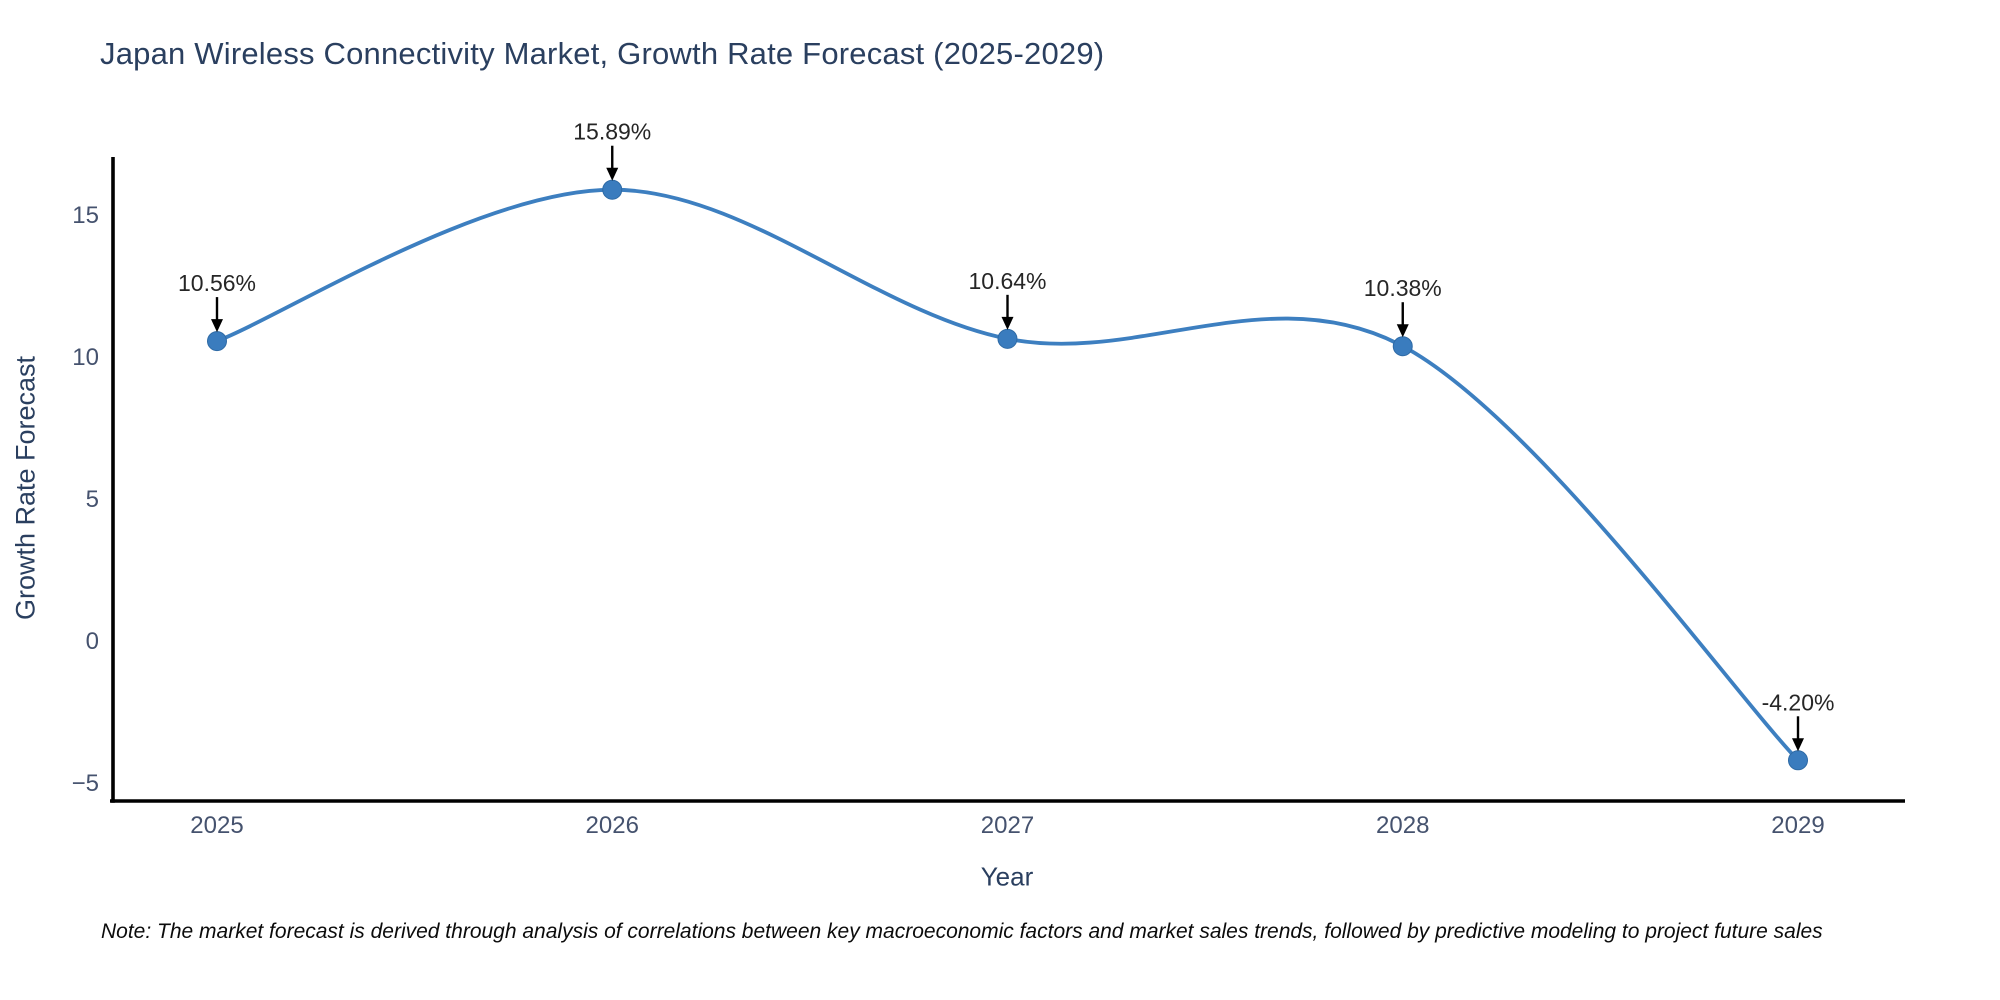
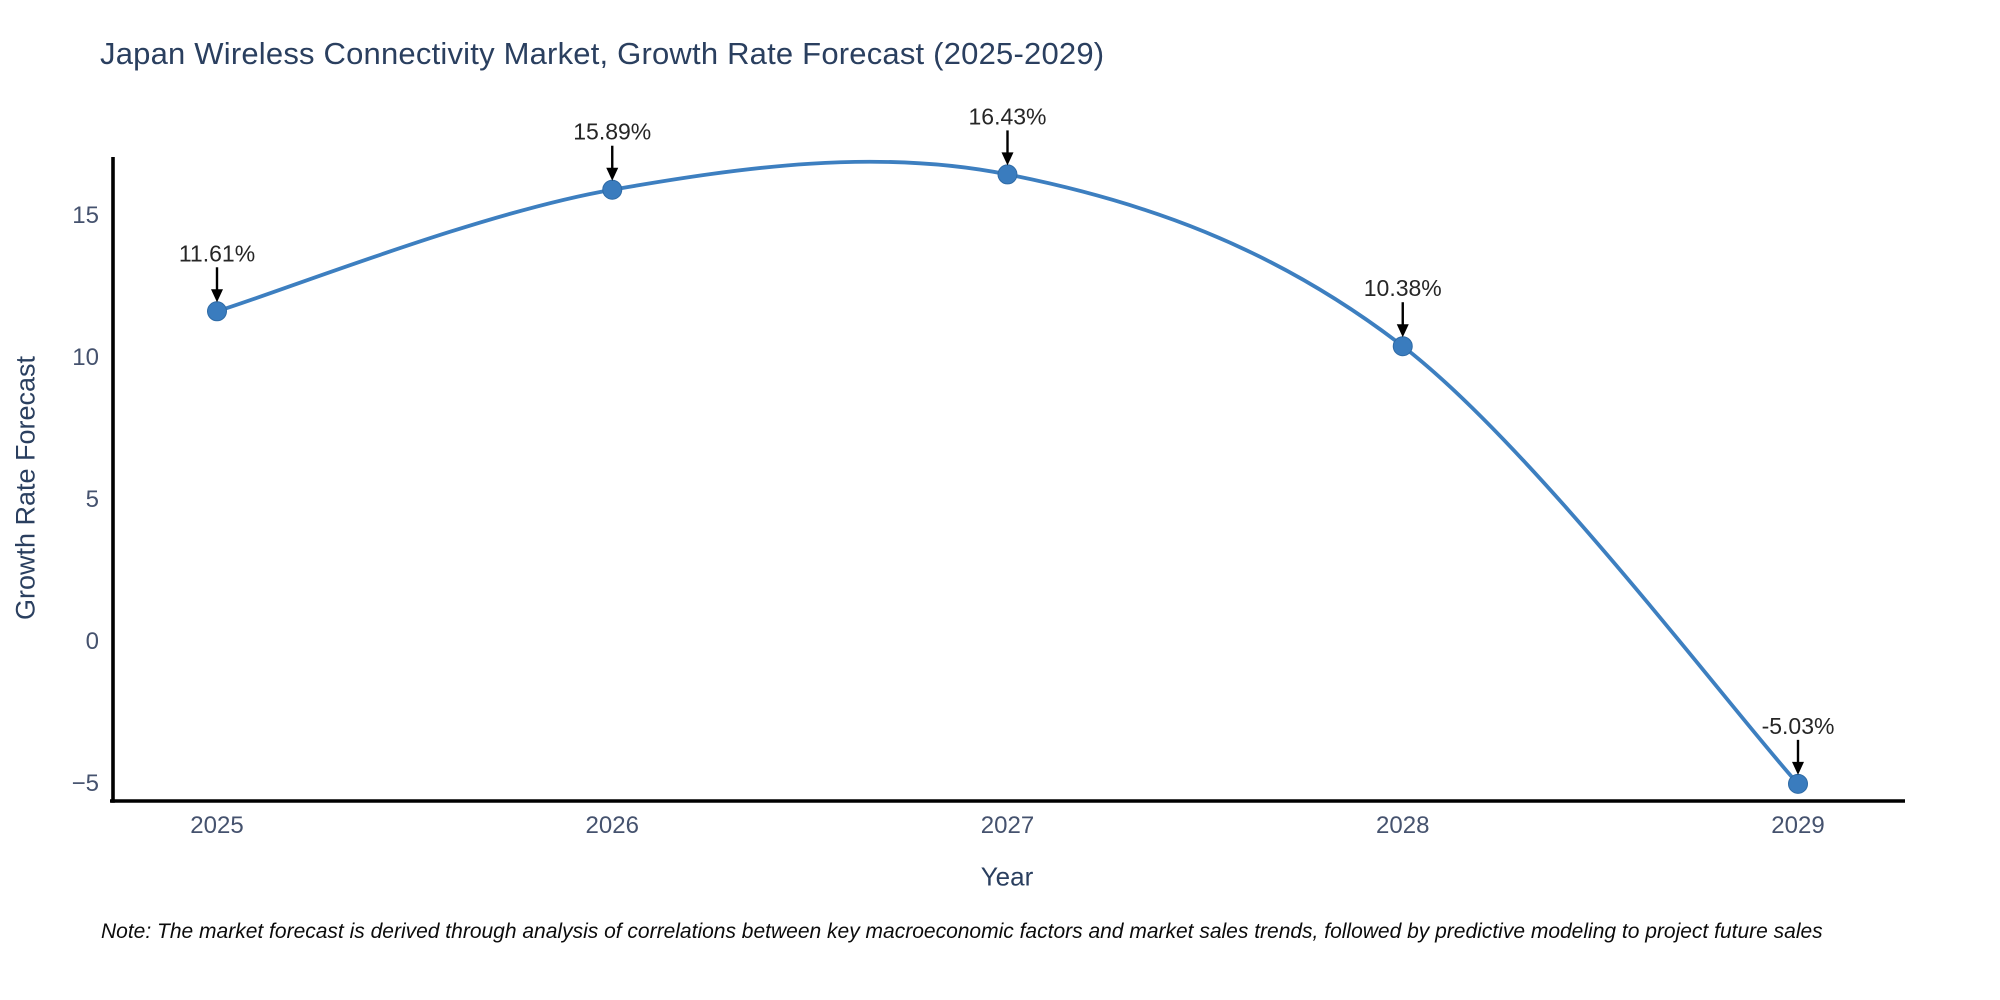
2025: 10.56% -> 11.61%
2027: 10.64% -> 16.43%
2029: -4.20% -> -5.03%
